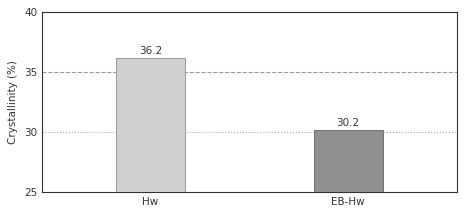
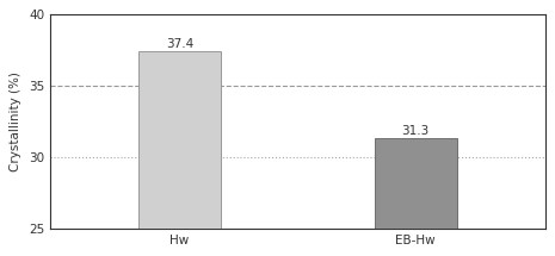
Hw: 36.2 -> 37.4
EB-Hw: 30.2 -> 31.3
